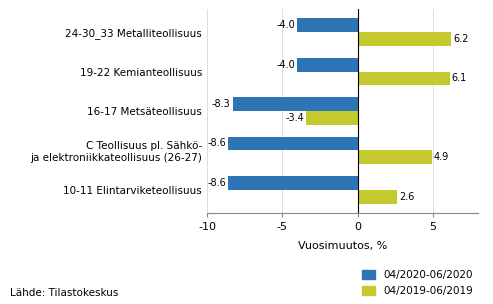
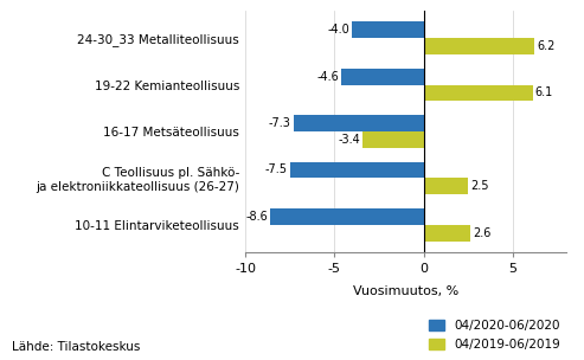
04/2020-06/2020/19-22 Kemianteollisuus: -4.0 -> -4.6
04/2020-06/2020/16-17 Metsäteollisuus: -8.3 -> -7.3
04/2020-06/2020/C Teollisuus pl. Sähkö- ja elektroniikkateollisuus (26-27): -8.6 -> -7.5
04/2019-06/2019/C Teollisuus pl. Sähkö- ja elektroniikkateollisuus (26-27): 4.9 -> 2.5
